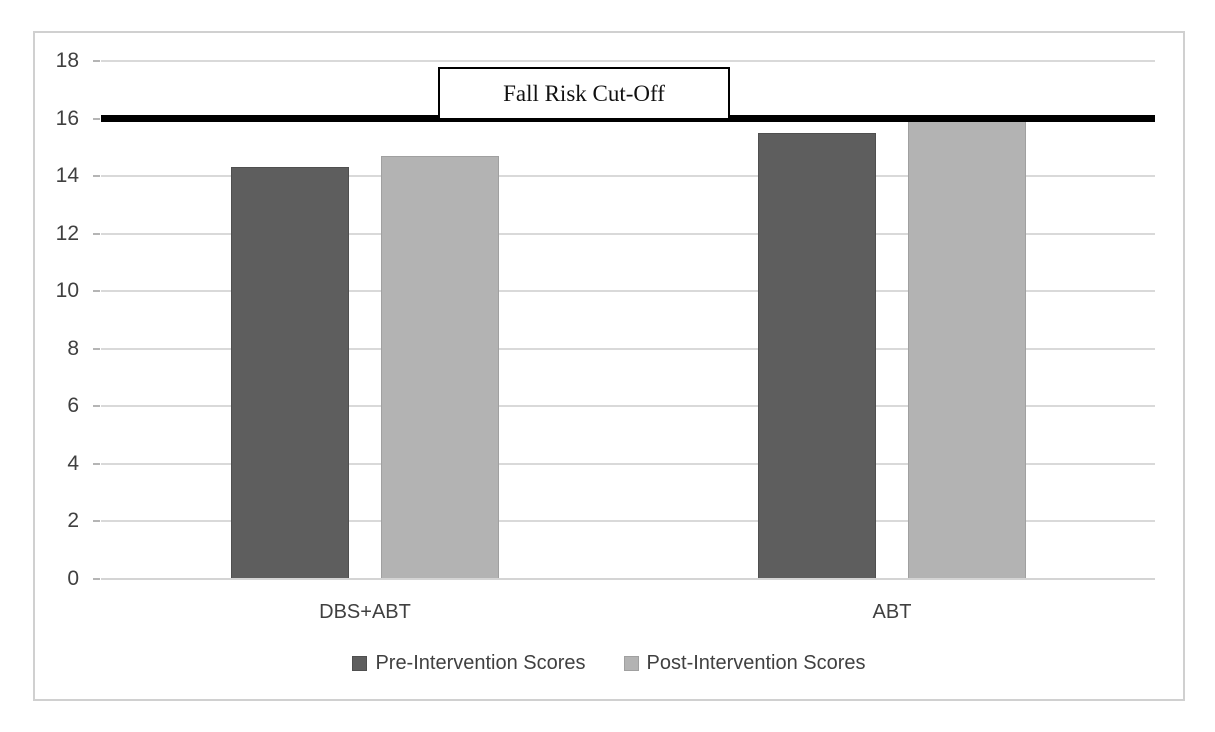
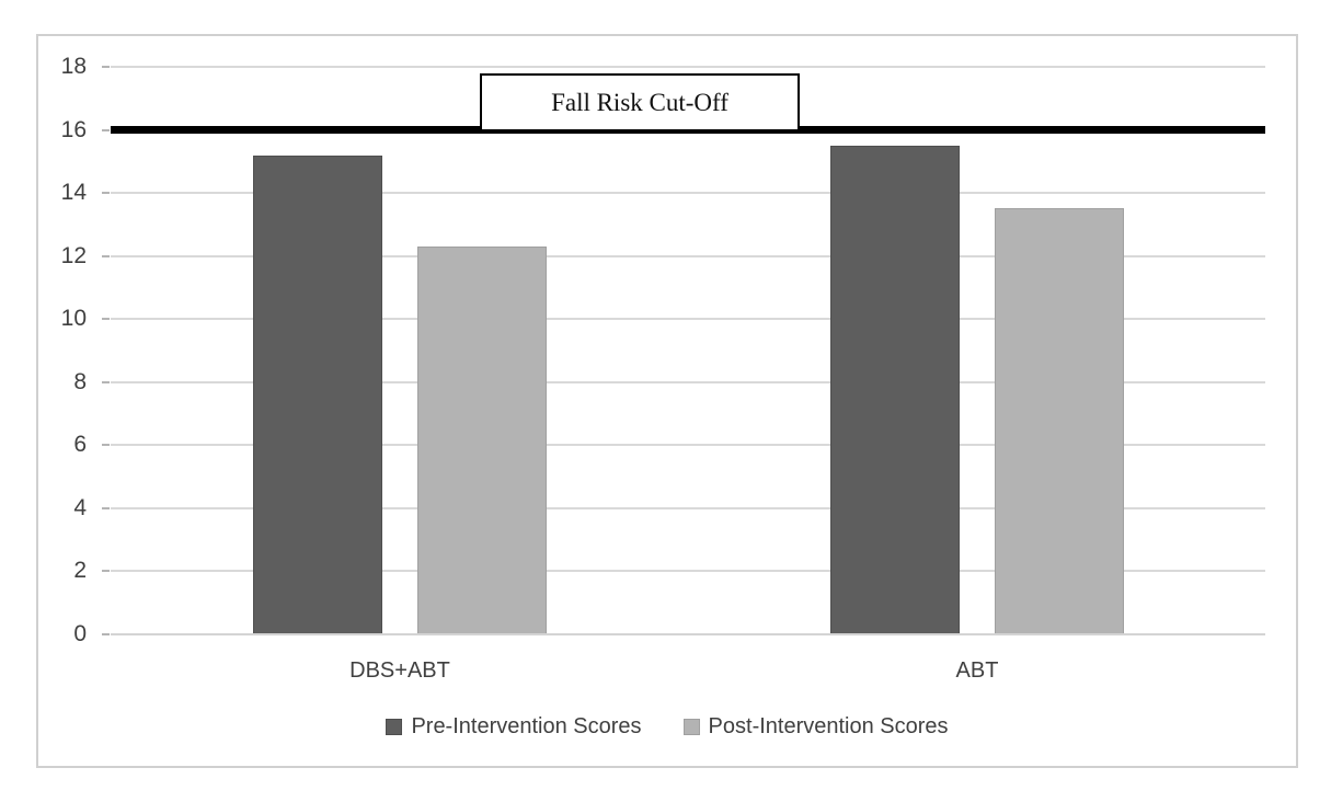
Pre-Intervention Scores/DBS+ABT: 14.3 -> 15.2
Post-Intervention Scores/DBS+ABT: 14.7 -> 12.3
Post-Intervention Scores/ABT: 16.0 -> 13.5
